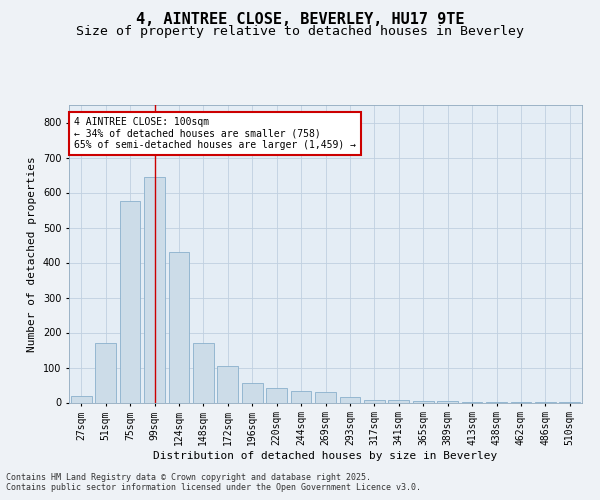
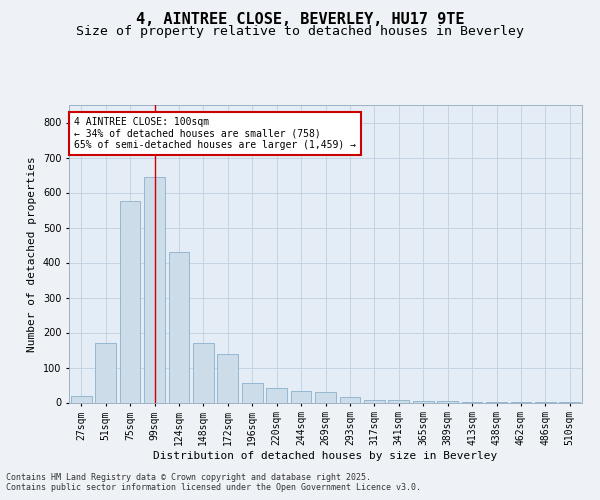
172sqm: 103 -> 140
